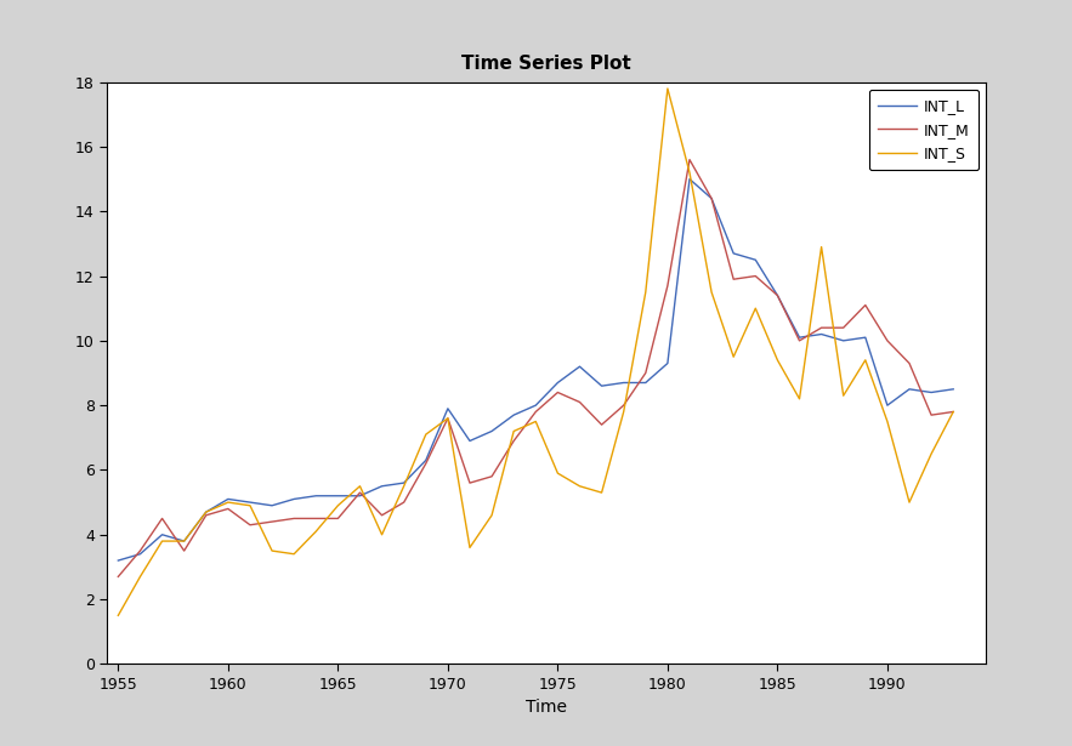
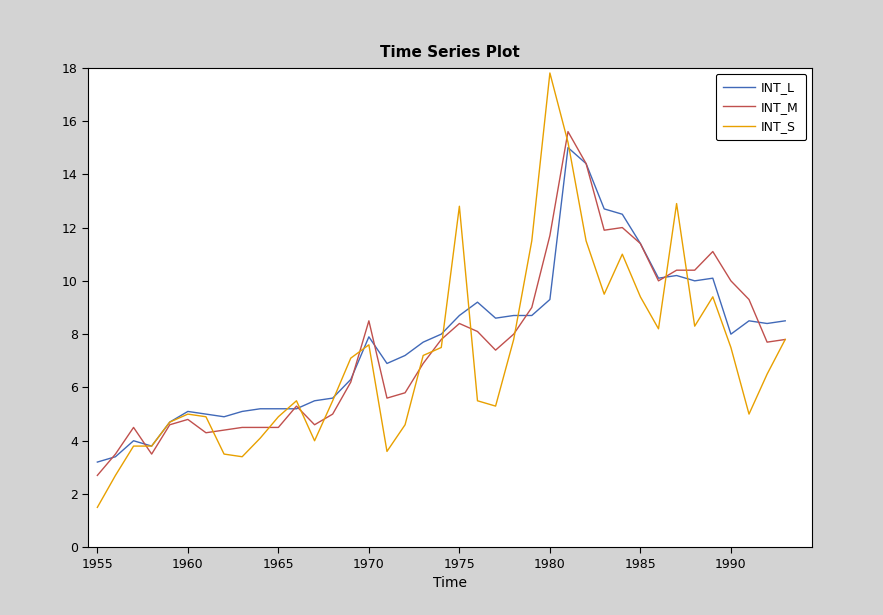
INT_M/1970: 7.6 -> 8.5
INT_S/1975: 5.9 -> 12.8
